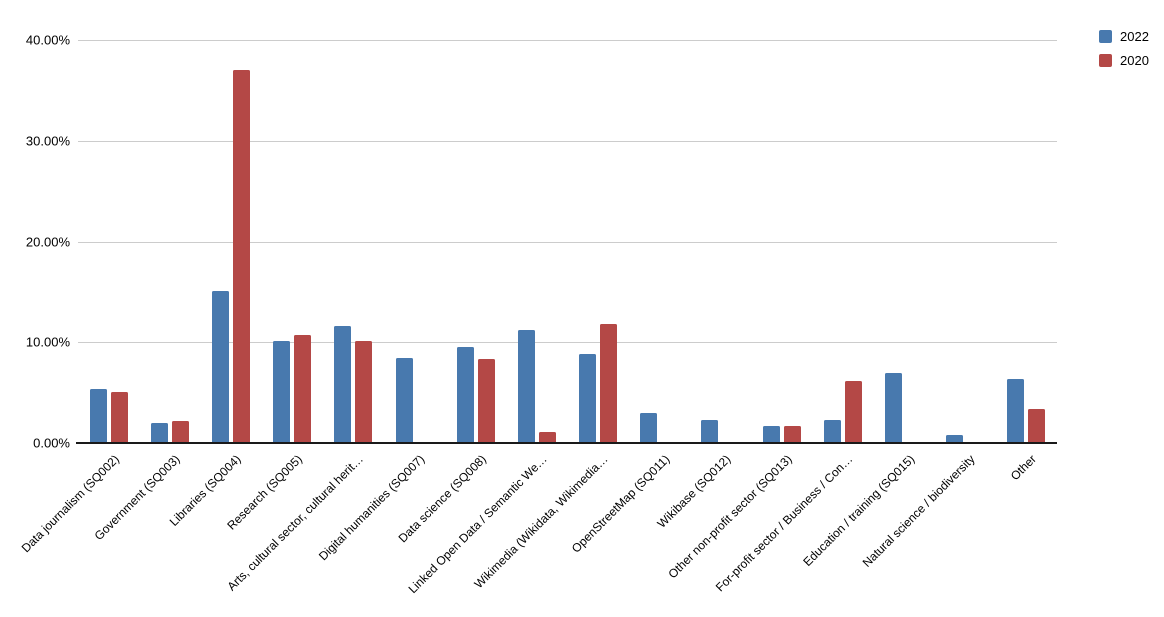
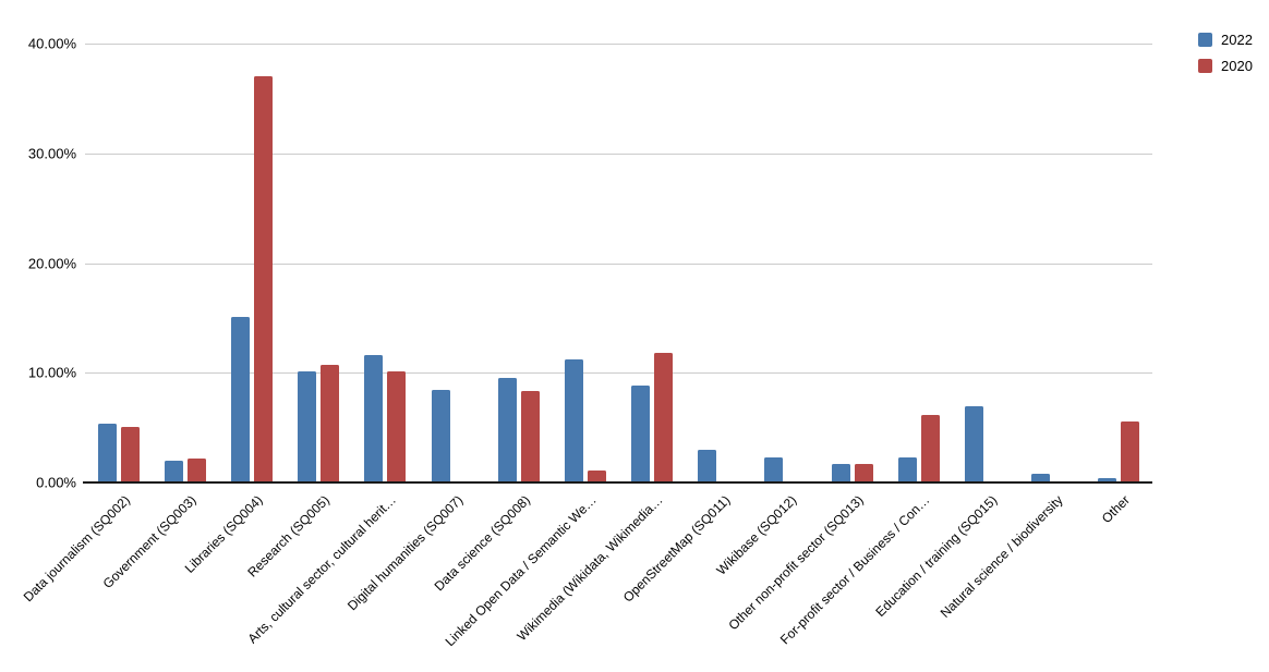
2022/Other: 6.4% -> 0.4%
2020/Other: 3.4% -> 5.6%
